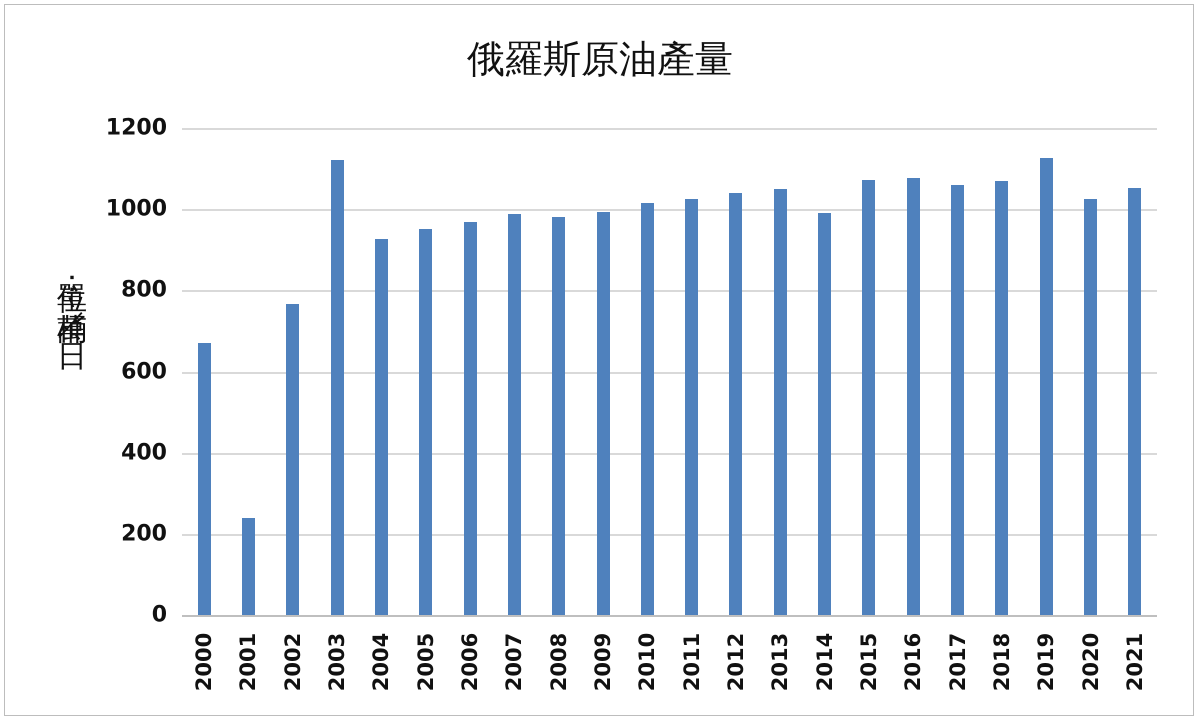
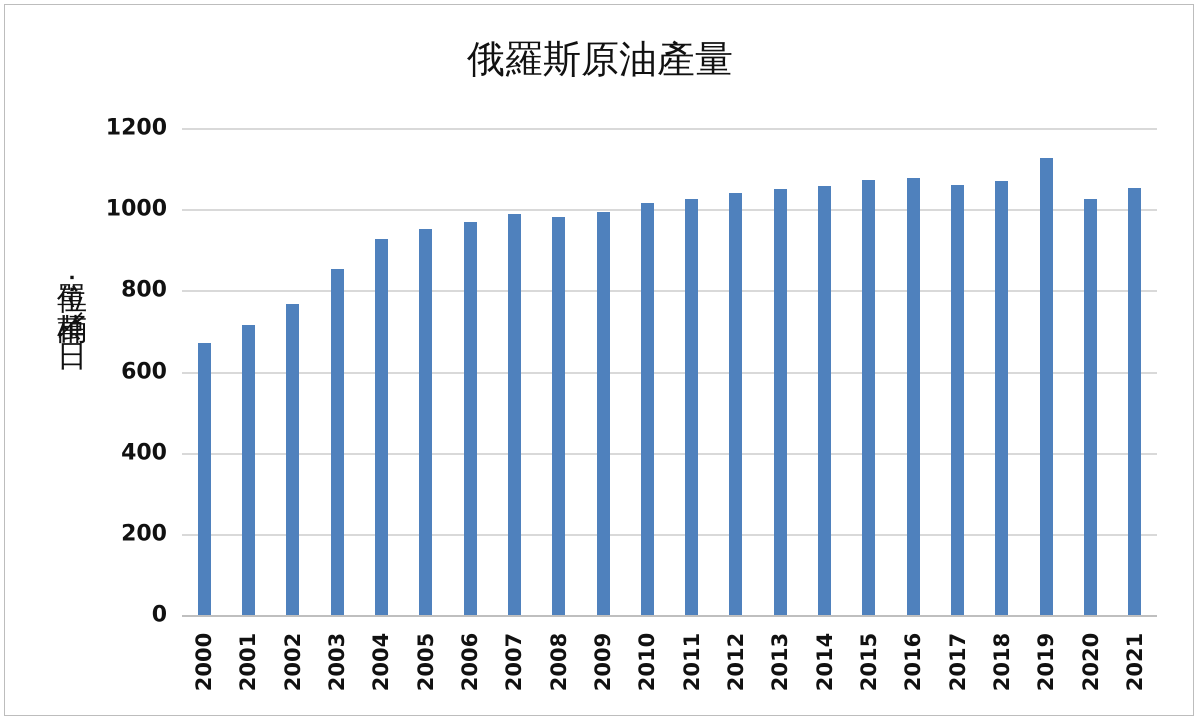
2001: 240 -> 710
2003: 1120 -> 850
2014: 990 -> 1060
